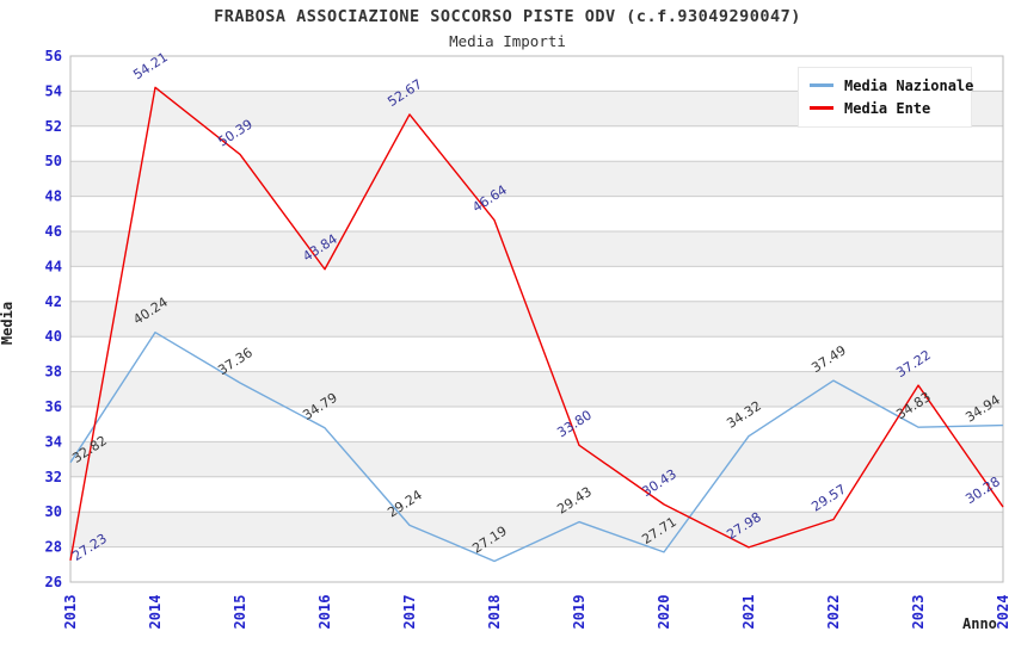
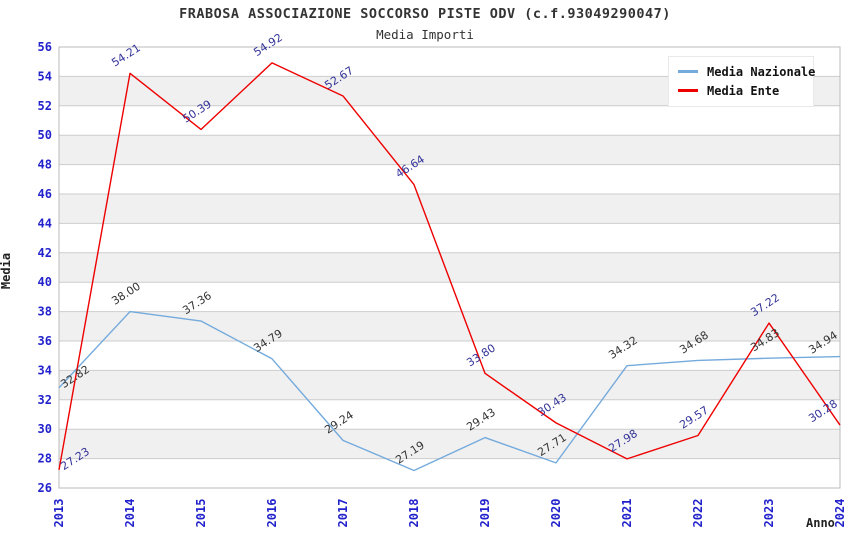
Media Nazionale/2014: 40.24 -> 38.00
Media Ente/2016: 43.84 -> 54.92
Media Nazionale/2022: 37.49 -> 34.68
